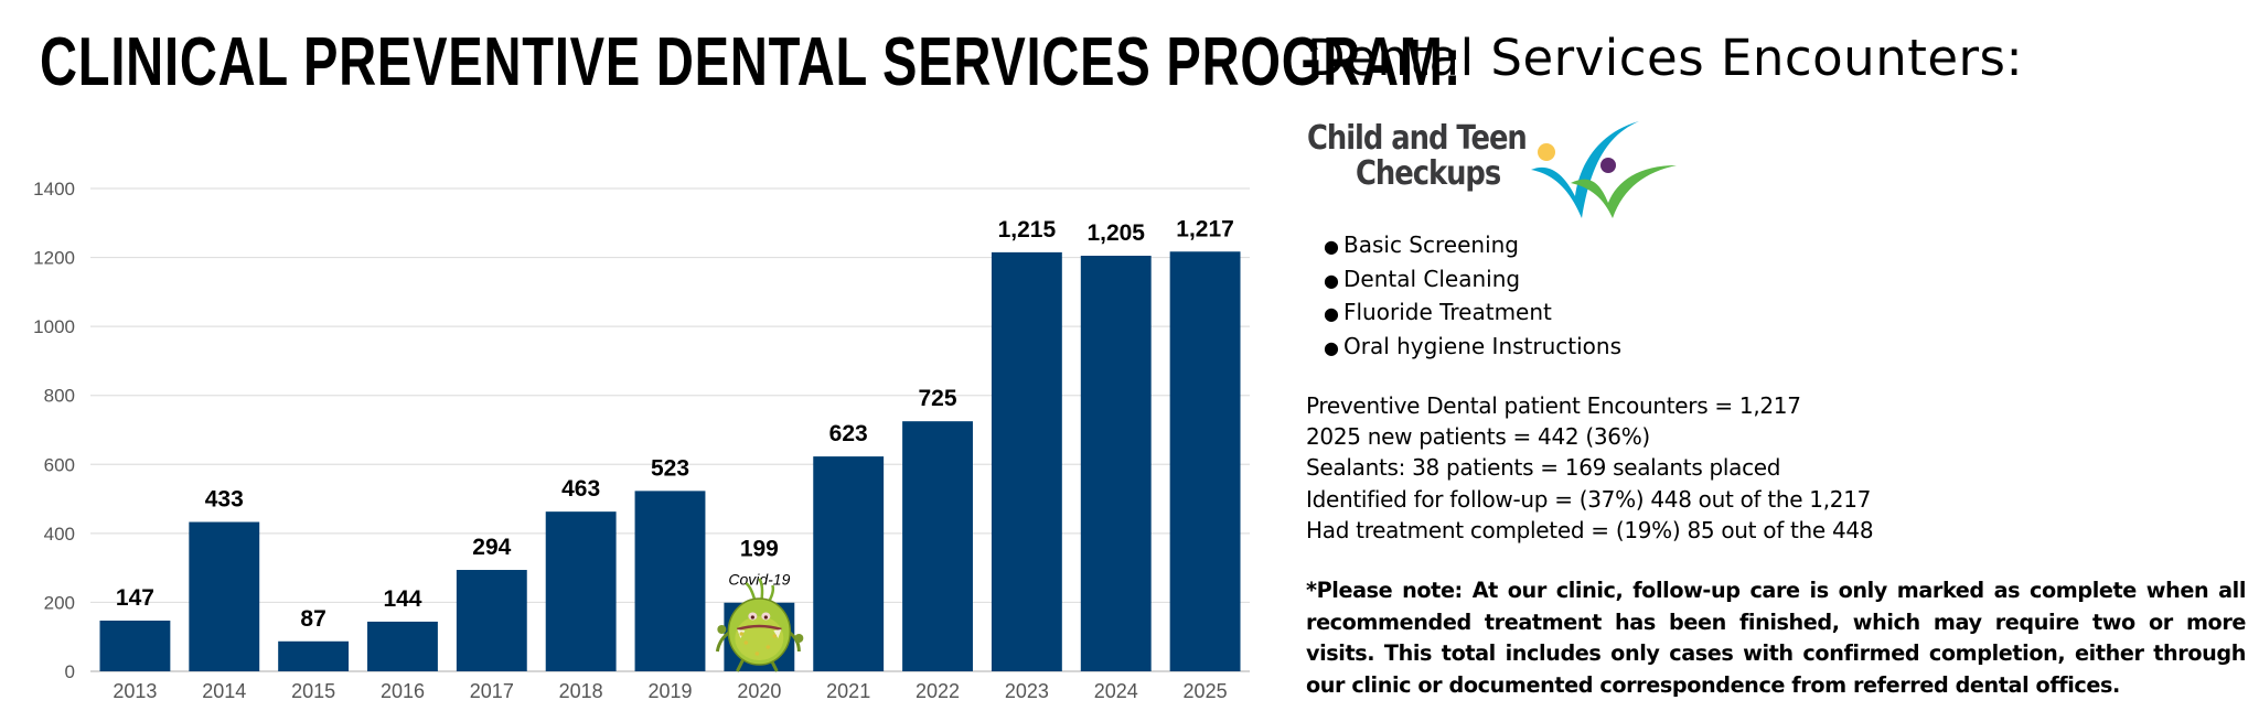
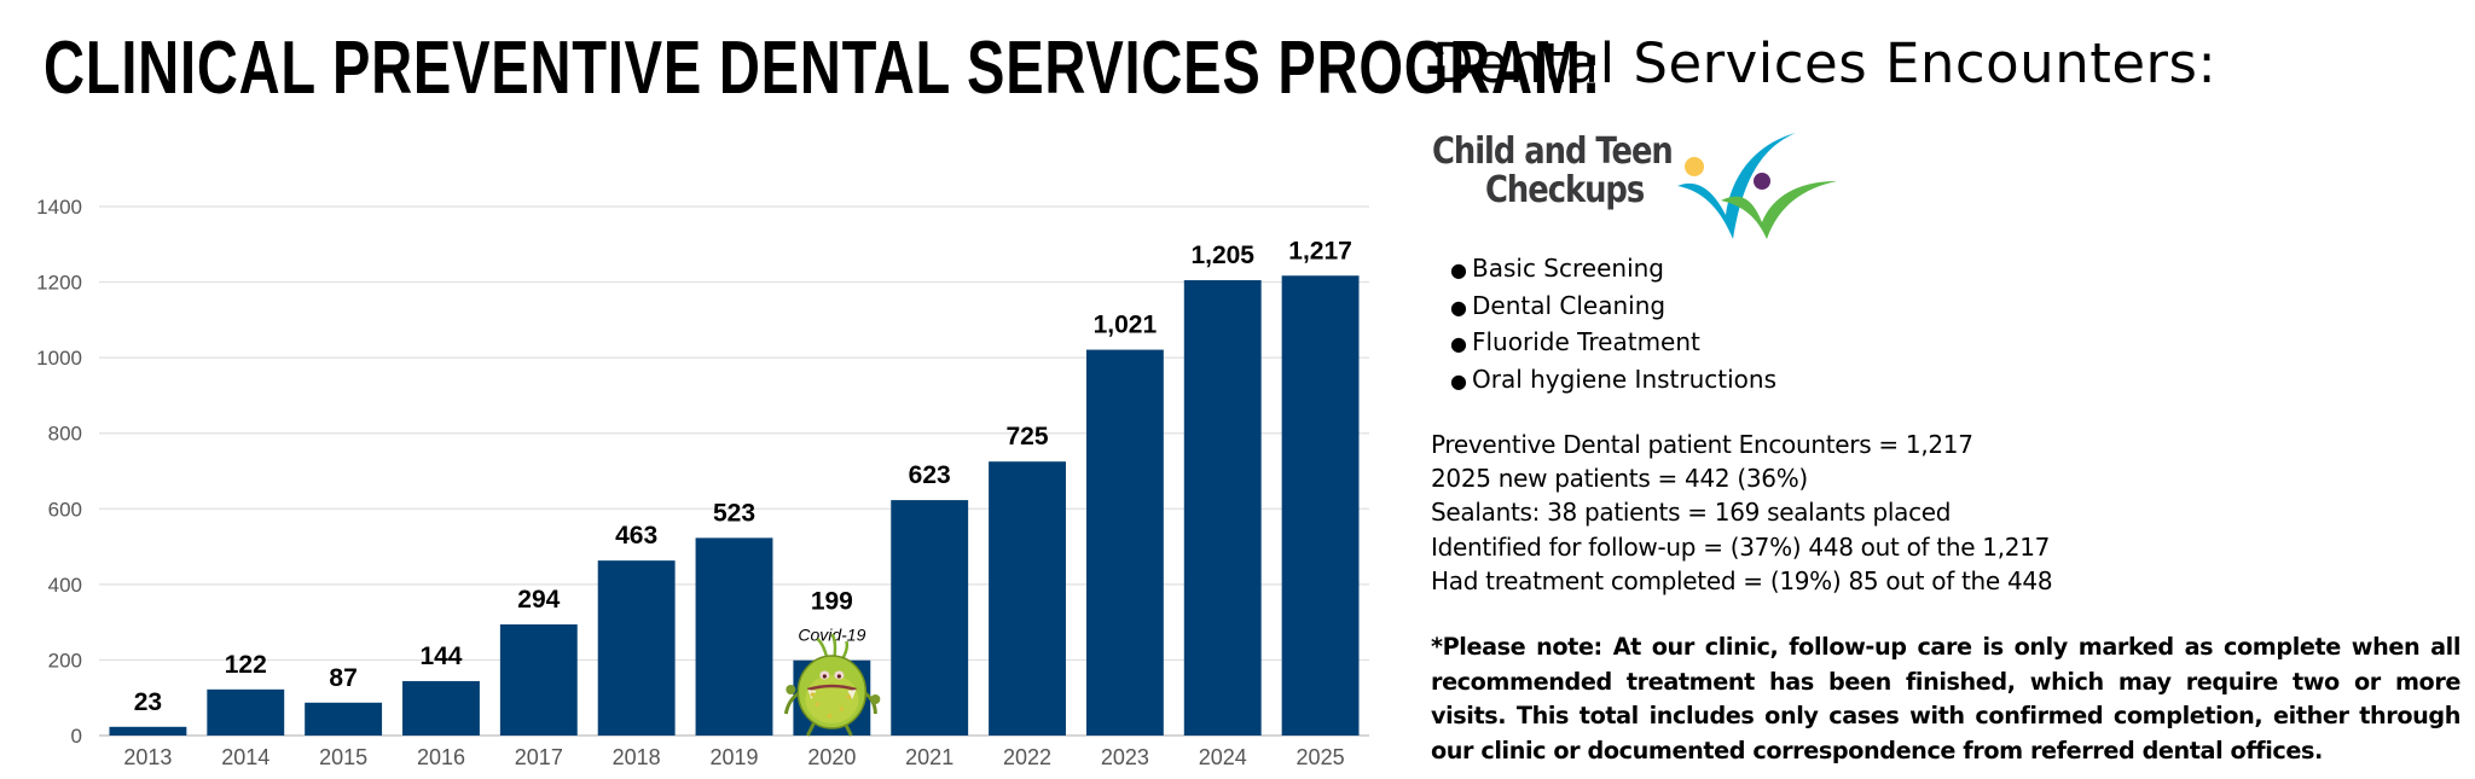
2013: 147 -> 23
2014: 433 -> 122
2023: 1,215 -> 1,021
